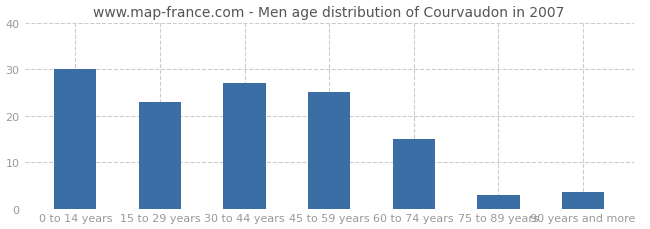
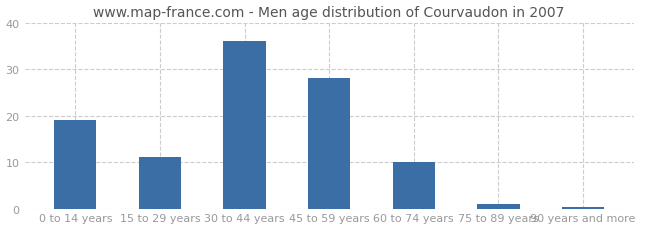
0 to 14 years: 30.0 -> 19.0
15 to 29 years: 23.0 -> 11.0
30 to 44 years: 27.0 -> 36.0
45 to 59 years: 25.0 -> 28.0
60 to 74 years: 15.0 -> 10.0
75 to 89 years: 3.0 -> 1.0
90 years and more: 3.5 -> 0.3
